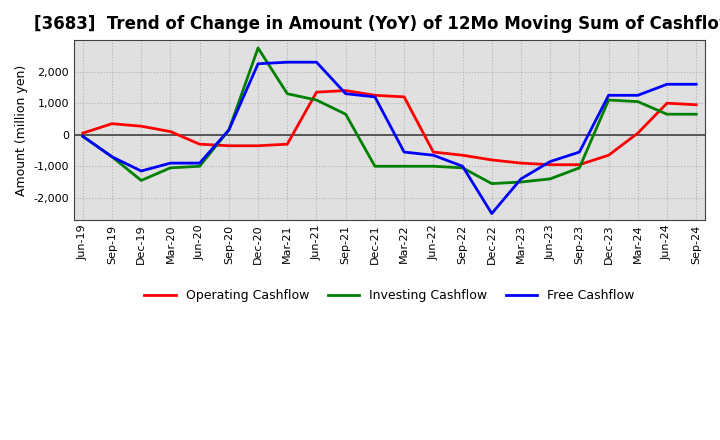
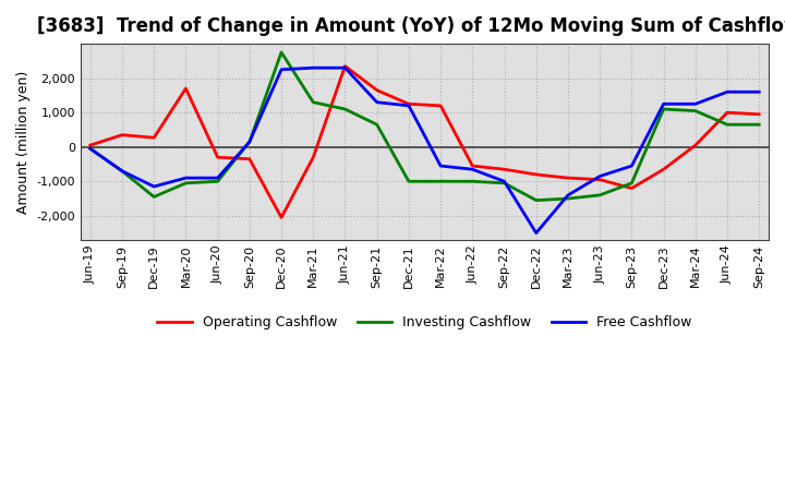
Operating Cashflow/Mar-20: 100 -> 1,700
Operating Cashflow/Dec-20: -350 -> -2,050
Operating Cashflow/Jun-21: 1,350 -> 2,350
Operating Cashflow/Sep-21: 1,400 -> 1,650
Operating Cashflow/Sep-23: -950 -> -1,200
